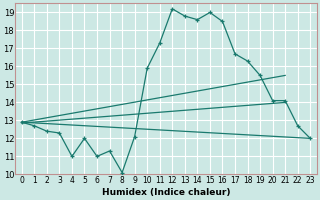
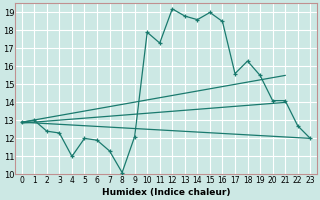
1: 12.7 -> 13.0
6: 11.0 -> 11.9
10: 15.9 -> 17.9
17: 16.7 -> 15.6
